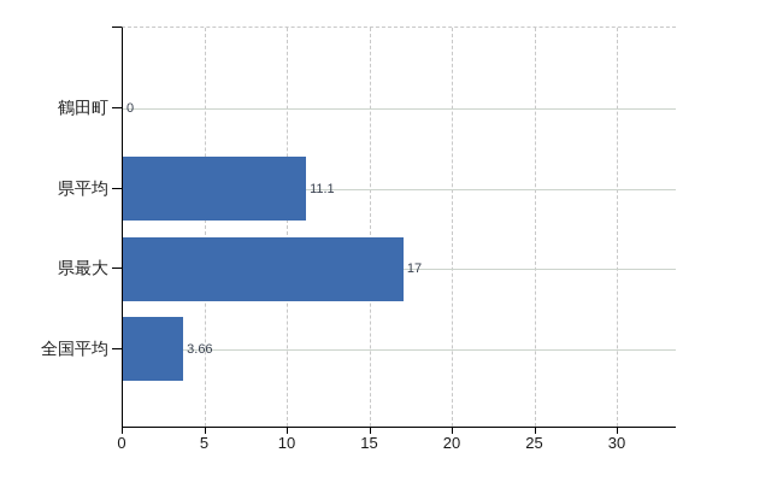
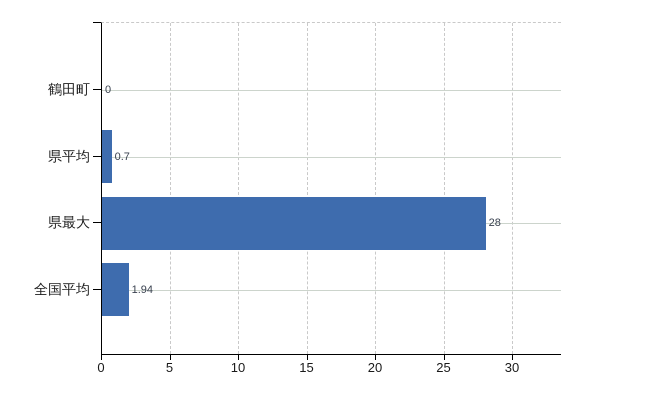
県平均: 11.1 -> 0.7
県最大: 17 -> 28
全国平均: 3.66 -> 1.94
